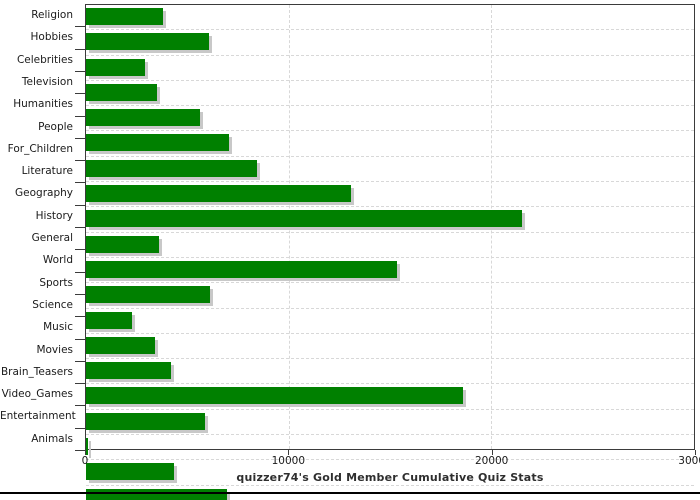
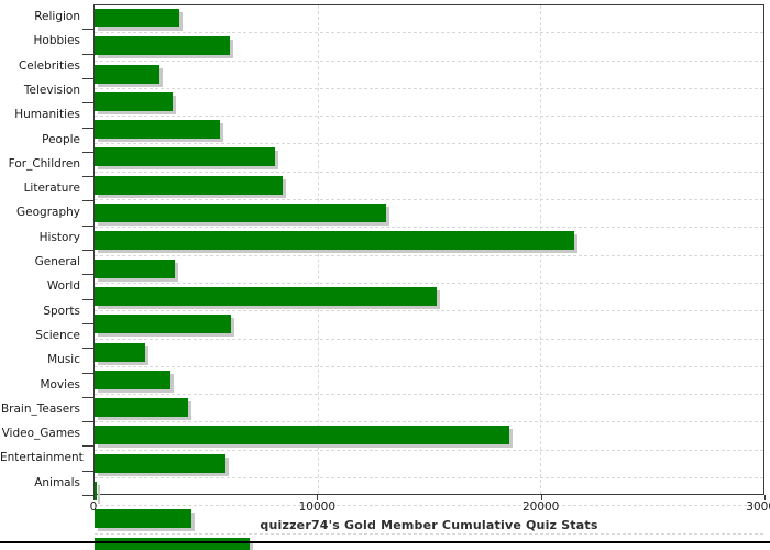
People: 7100 -> 8100
